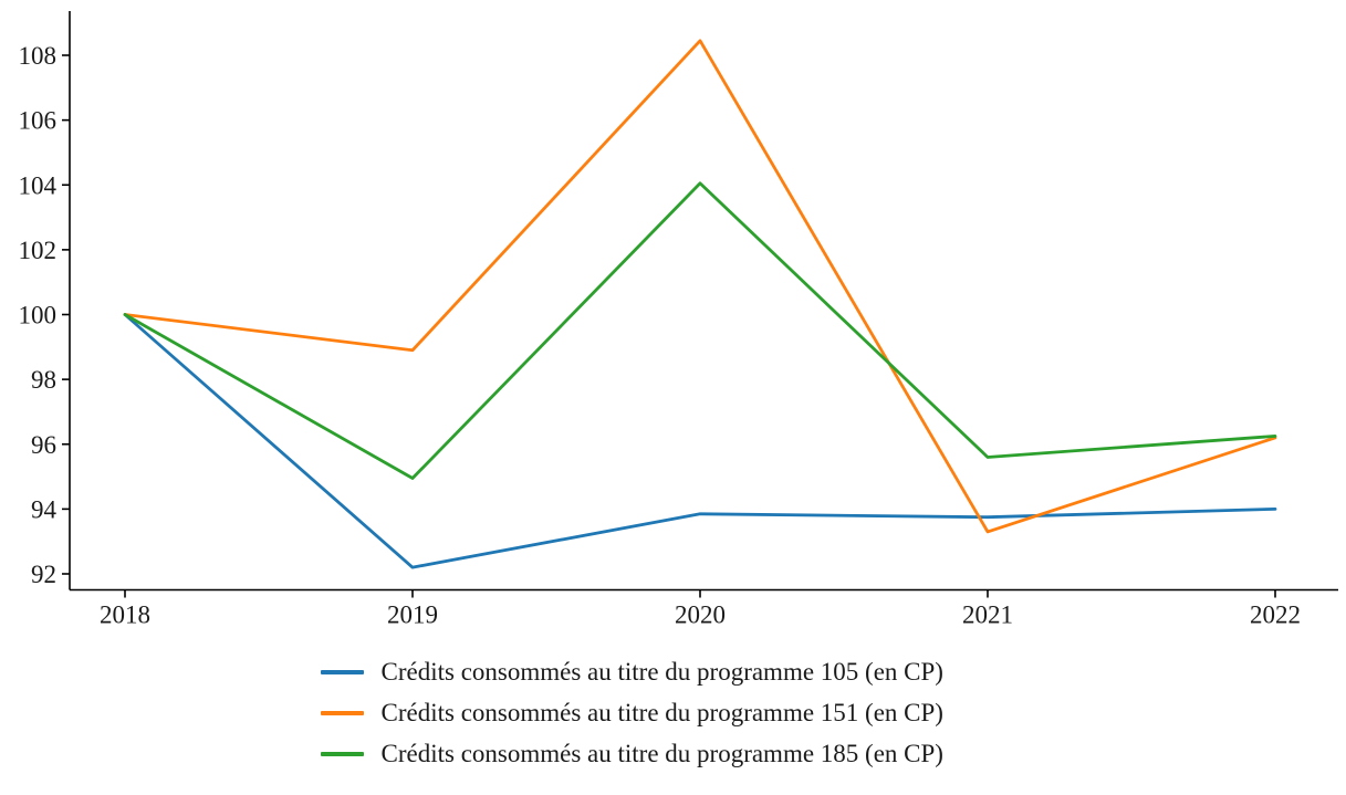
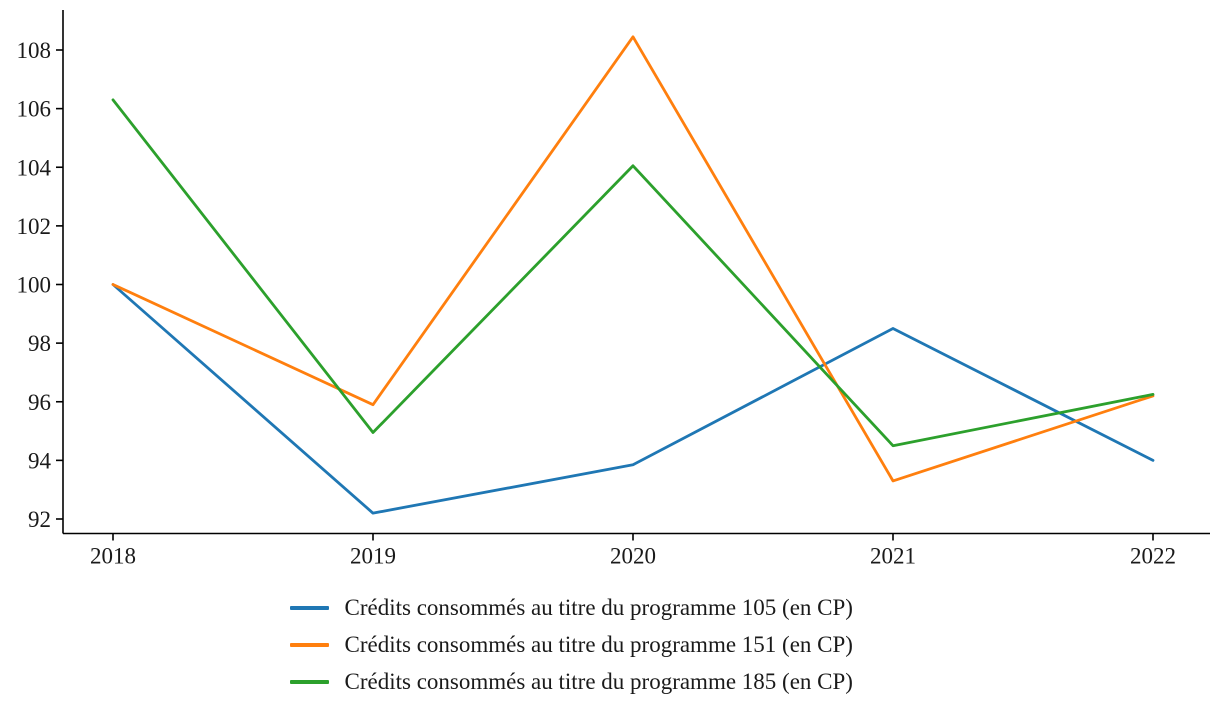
Crédits consommés au titre du programme 185 (en CP)/2018: 100.0 -> 106.3
Crédits consommés au titre du programme 151 (en CP)/2019: 98.9 -> 95.9
Crédits consommés au titre du programme 105 (en CP)/2021: 93.8 -> 98.5
Crédits consommés au titre du programme 185 (en CP)/2021: 95.6 -> 94.5
